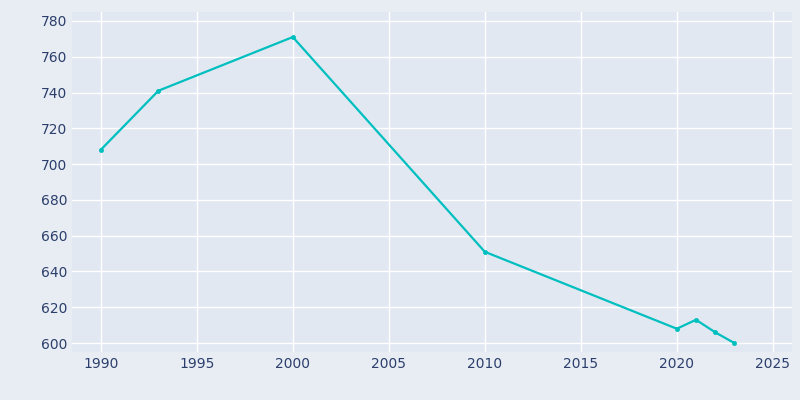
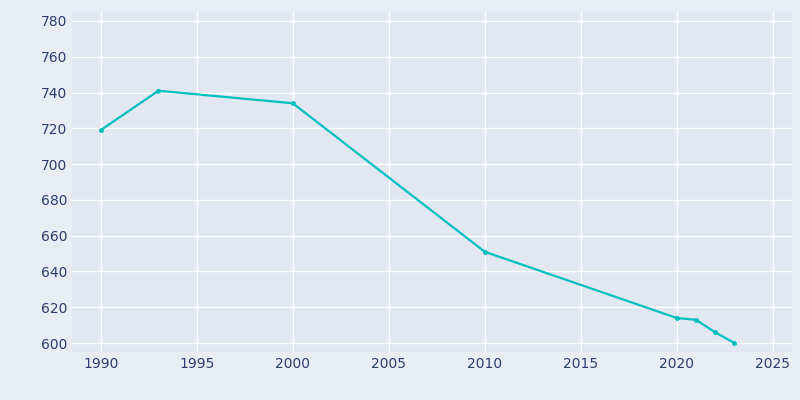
1990: 708 -> 719
2000: 771 -> 734
2020: 608 -> 614
